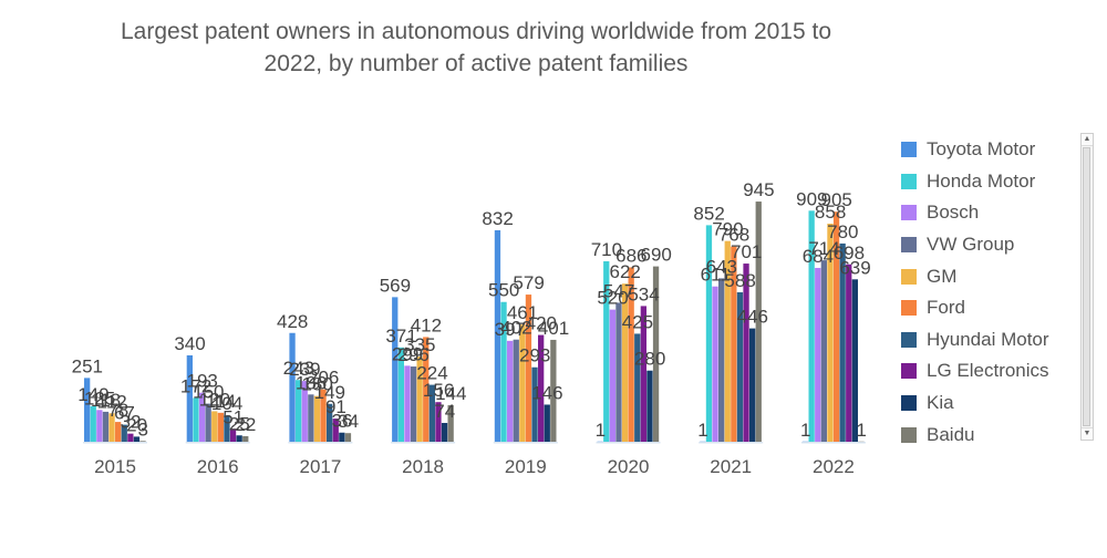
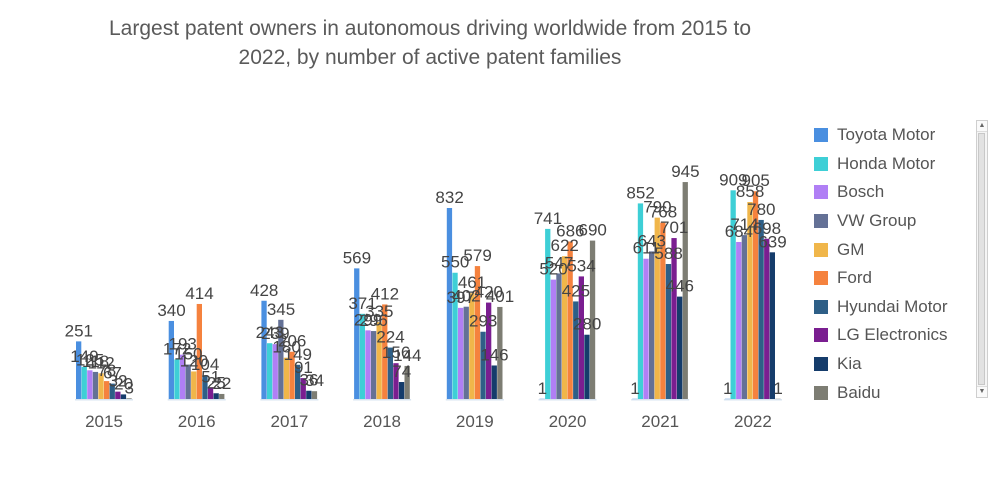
Ford/2016: 114 -> 414
VW Group/2017: 186 -> 345
Honda Motor/2020: 710 -> 741
